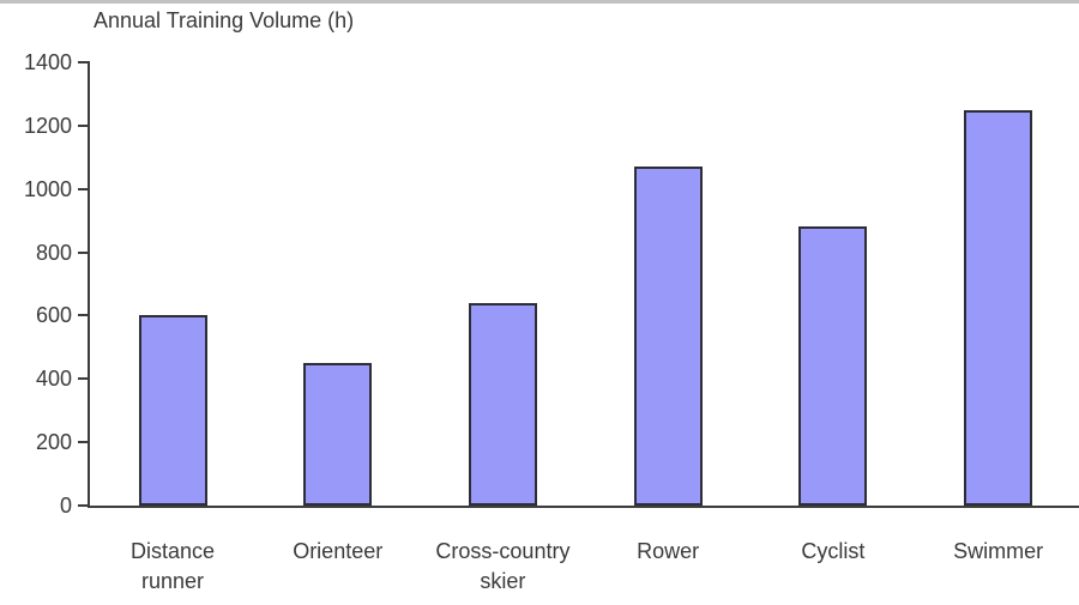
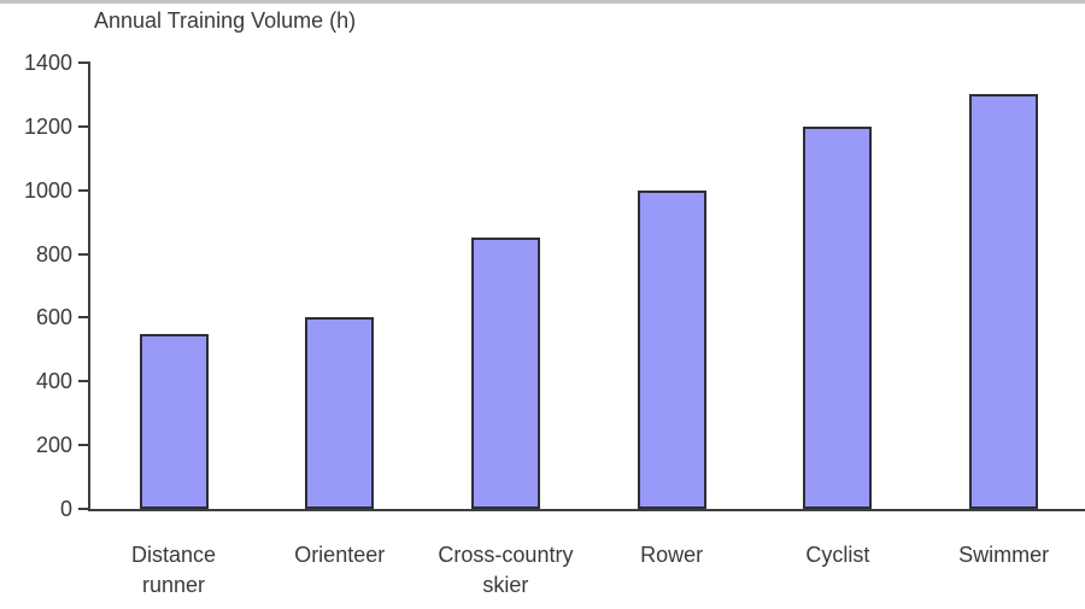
Distance runner: 600 -> 550
Orienteer: 450 -> 600
Cross-country skier: 640 -> 850
Rower: 1070 -> 1000
Cyclist: 880 -> 1200
Swimmer: 1250 -> 1300
